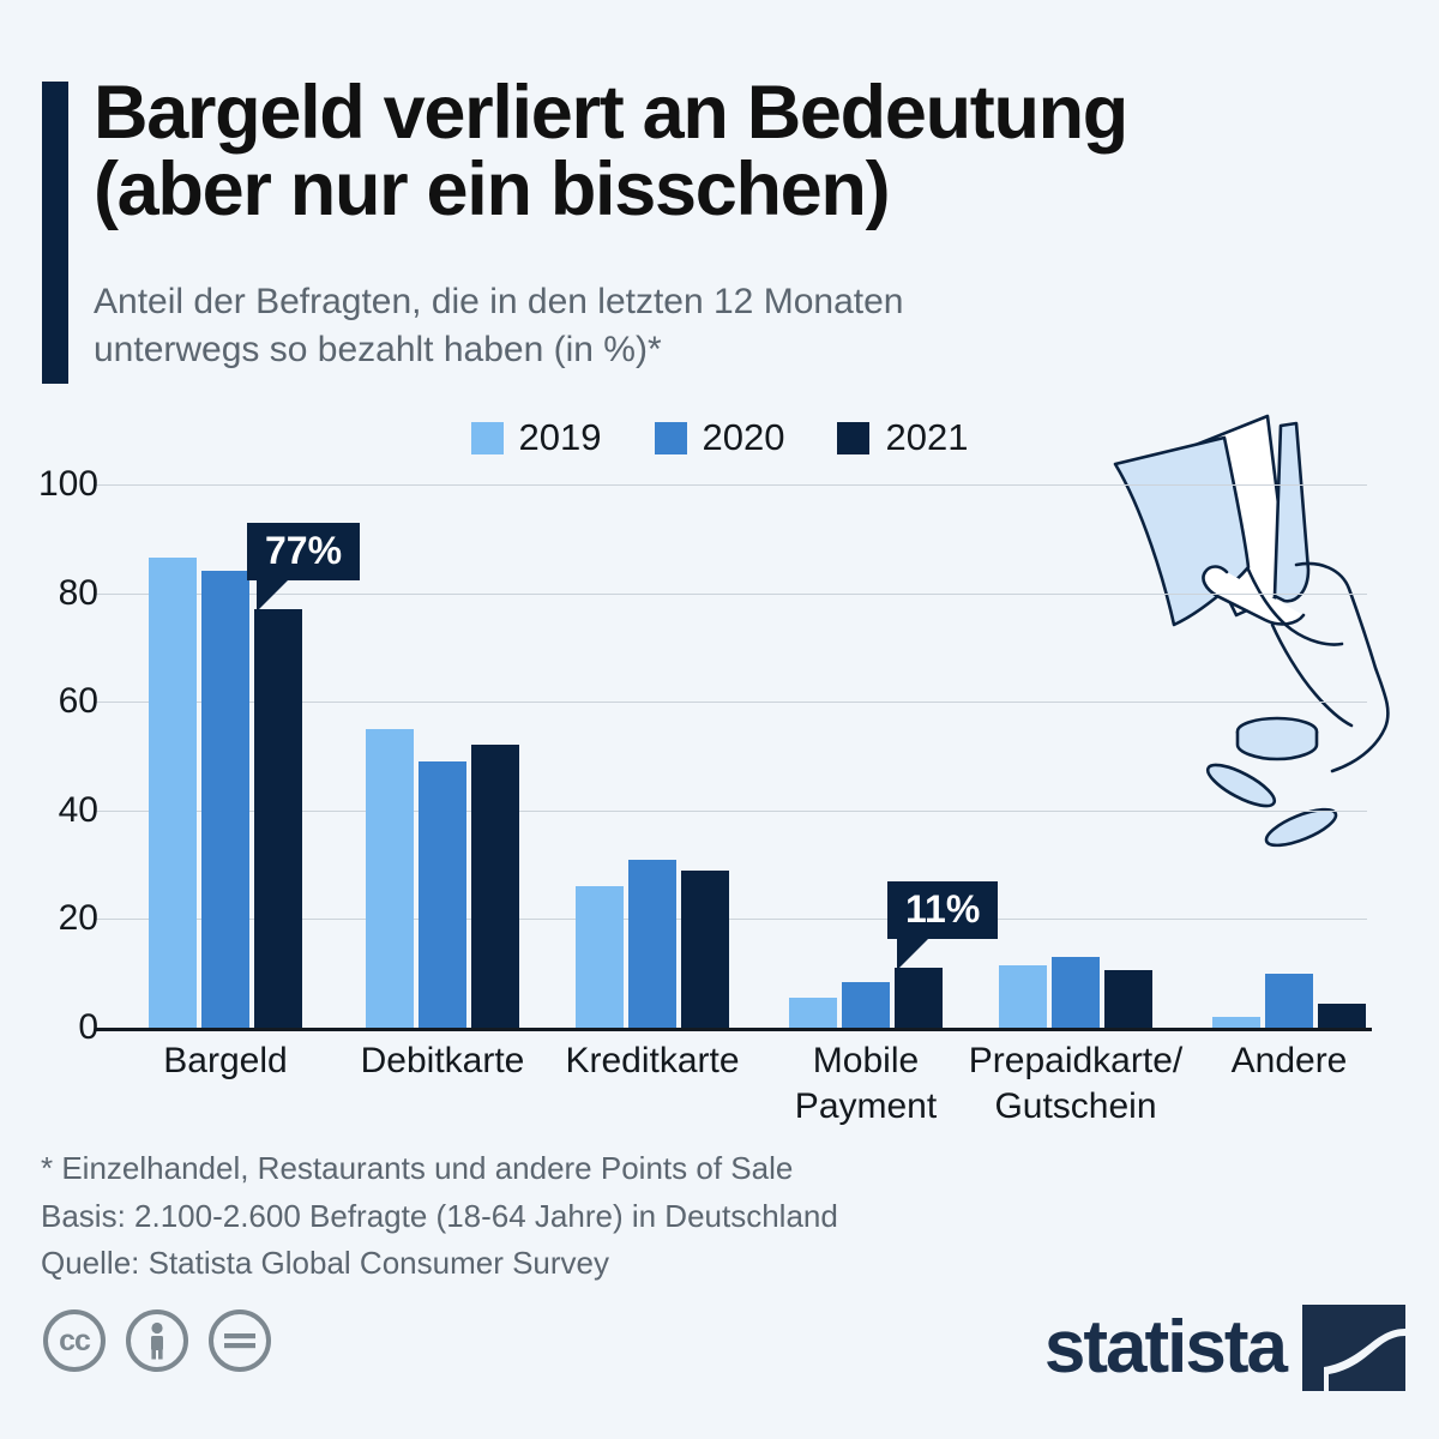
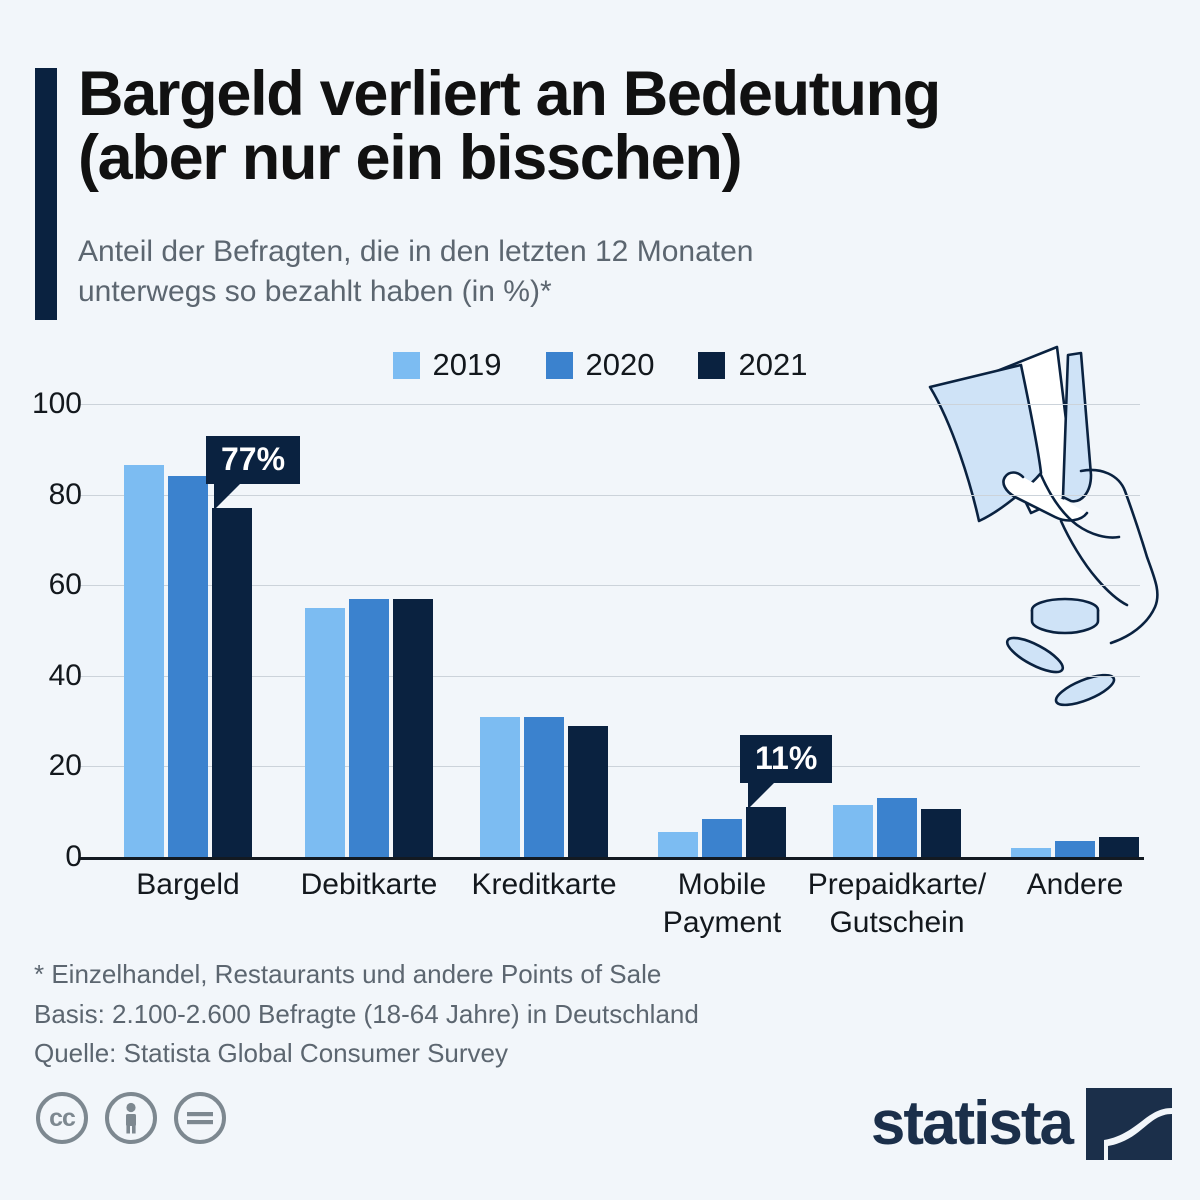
2020/Debitkarte: 49 -> 57
2021/Debitkarte: 52 -> 57
2019/Kreditkarte: 26 -> 31
2020/Andere: 10 -> 4
